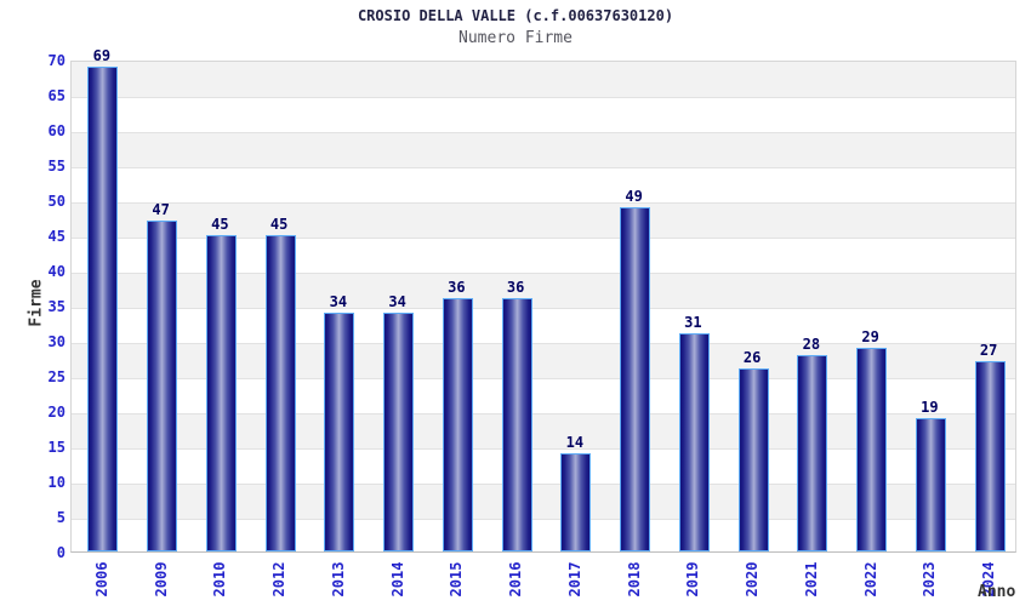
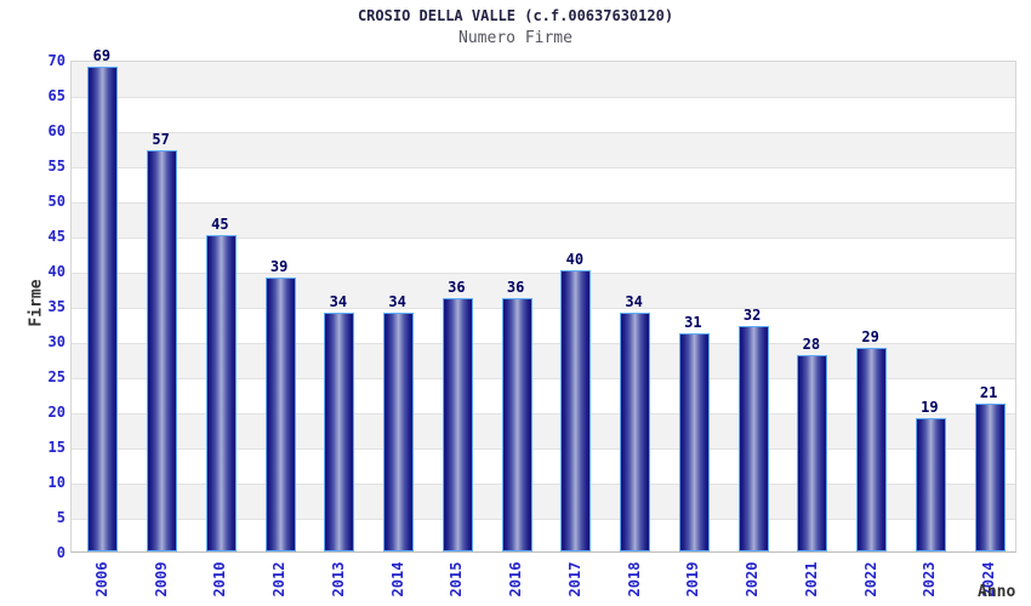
2009: 47 -> 57
2012: 45 -> 39
2017: 14 -> 40
2018: 49 -> 34
2020: 26 -> 32
2024: 27 -> 21
